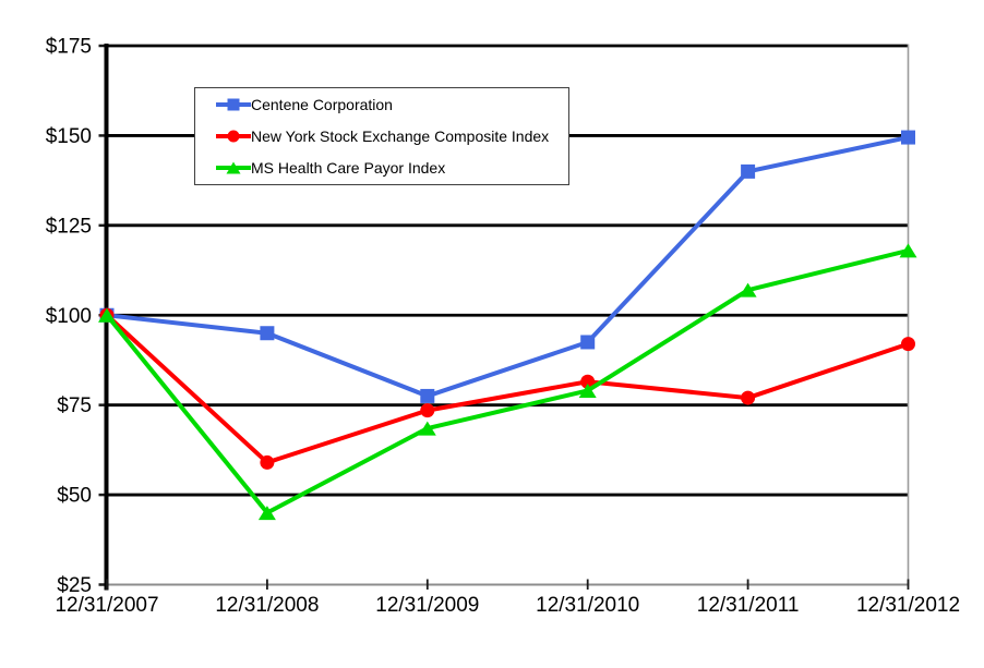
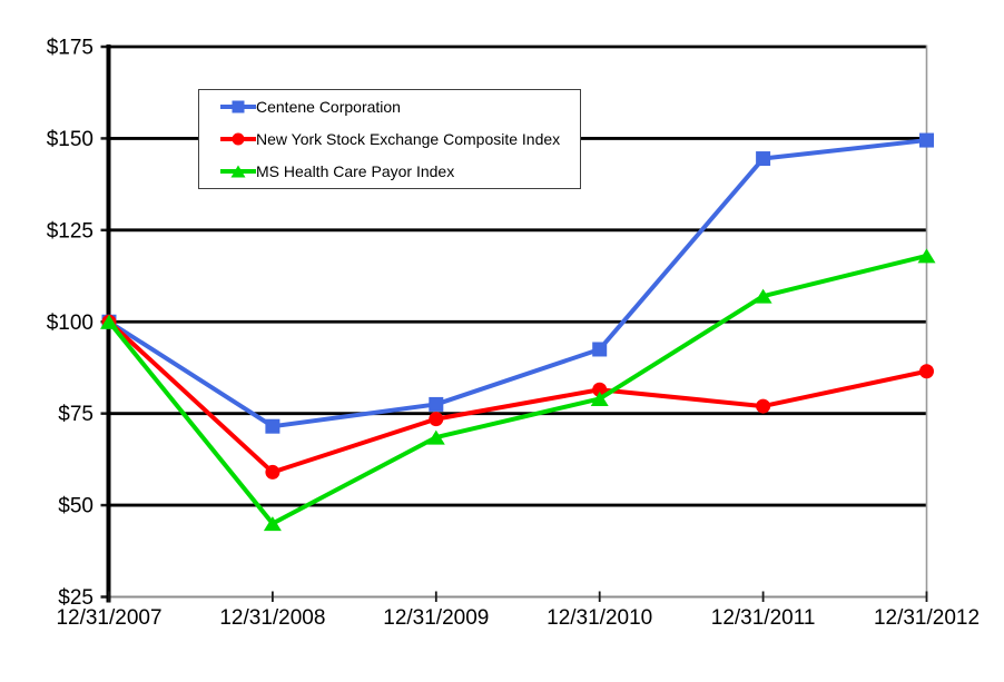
Centene Corporation/12/31/2008: $95 -> $72
Centene Corporation/12/31/2011: $140 -> $144
New York Stock Exchange Composite Index/12/31/2012: $92 -> $86
